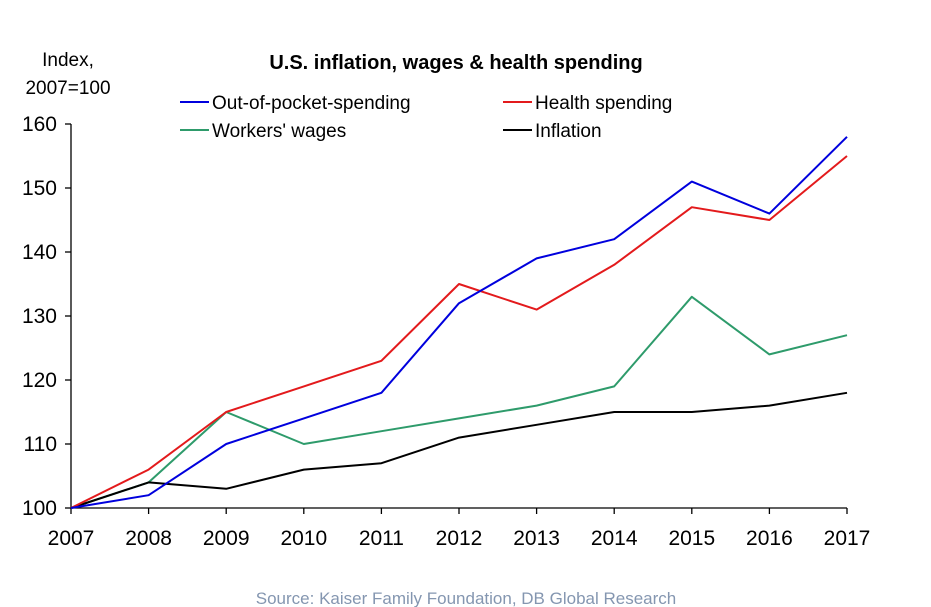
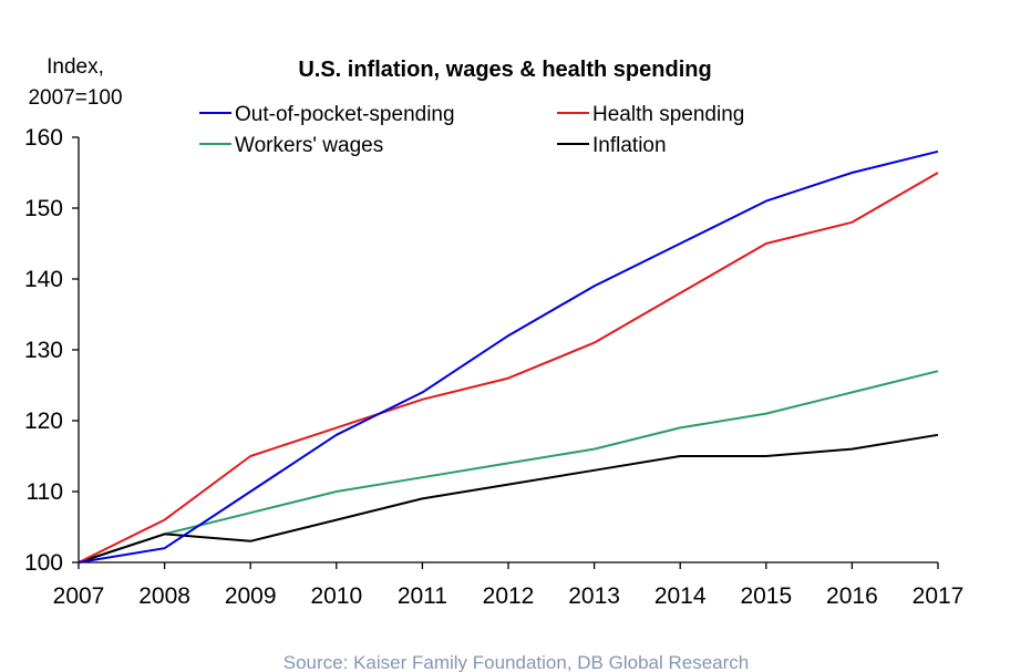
Workers' wages/2009: 115 -> 107
Out-of-pocket-spending/2010: 114 -> 118
Out-of-pocket-spending/2011: 118 -> 124
Inflation/2011: 107 -> 109
Health spending/2012: 135 -> 126
Out-of-pocket-spending/2014: 142 -> 145
Health spending/2015: 147 -> 145
Workers' wages/2015: 133 -> 121
Out-of-pocket-spending/2016: 146 -> 155
Health spending/2016: 145 -> 148
